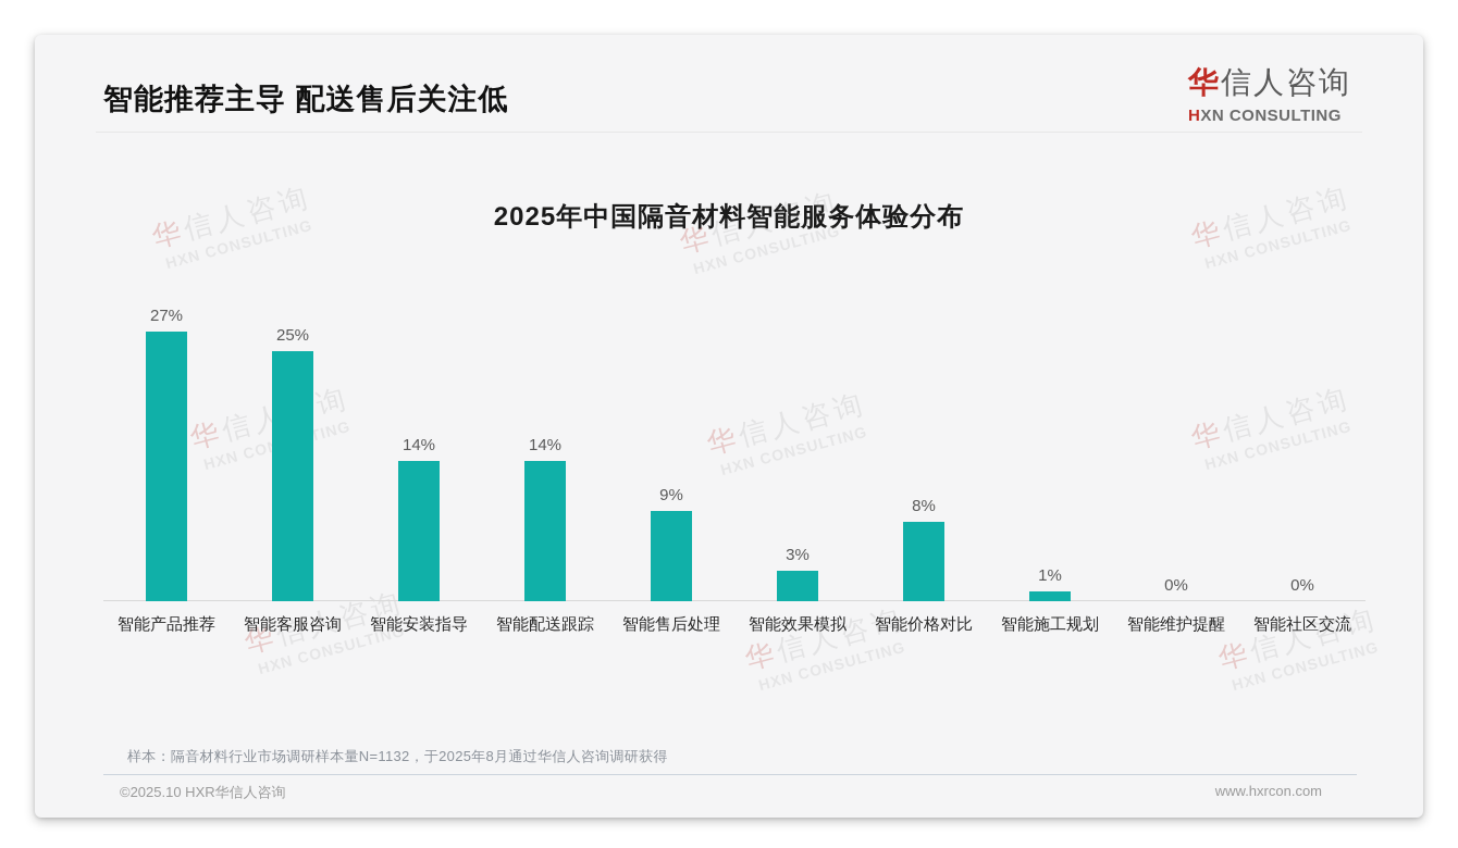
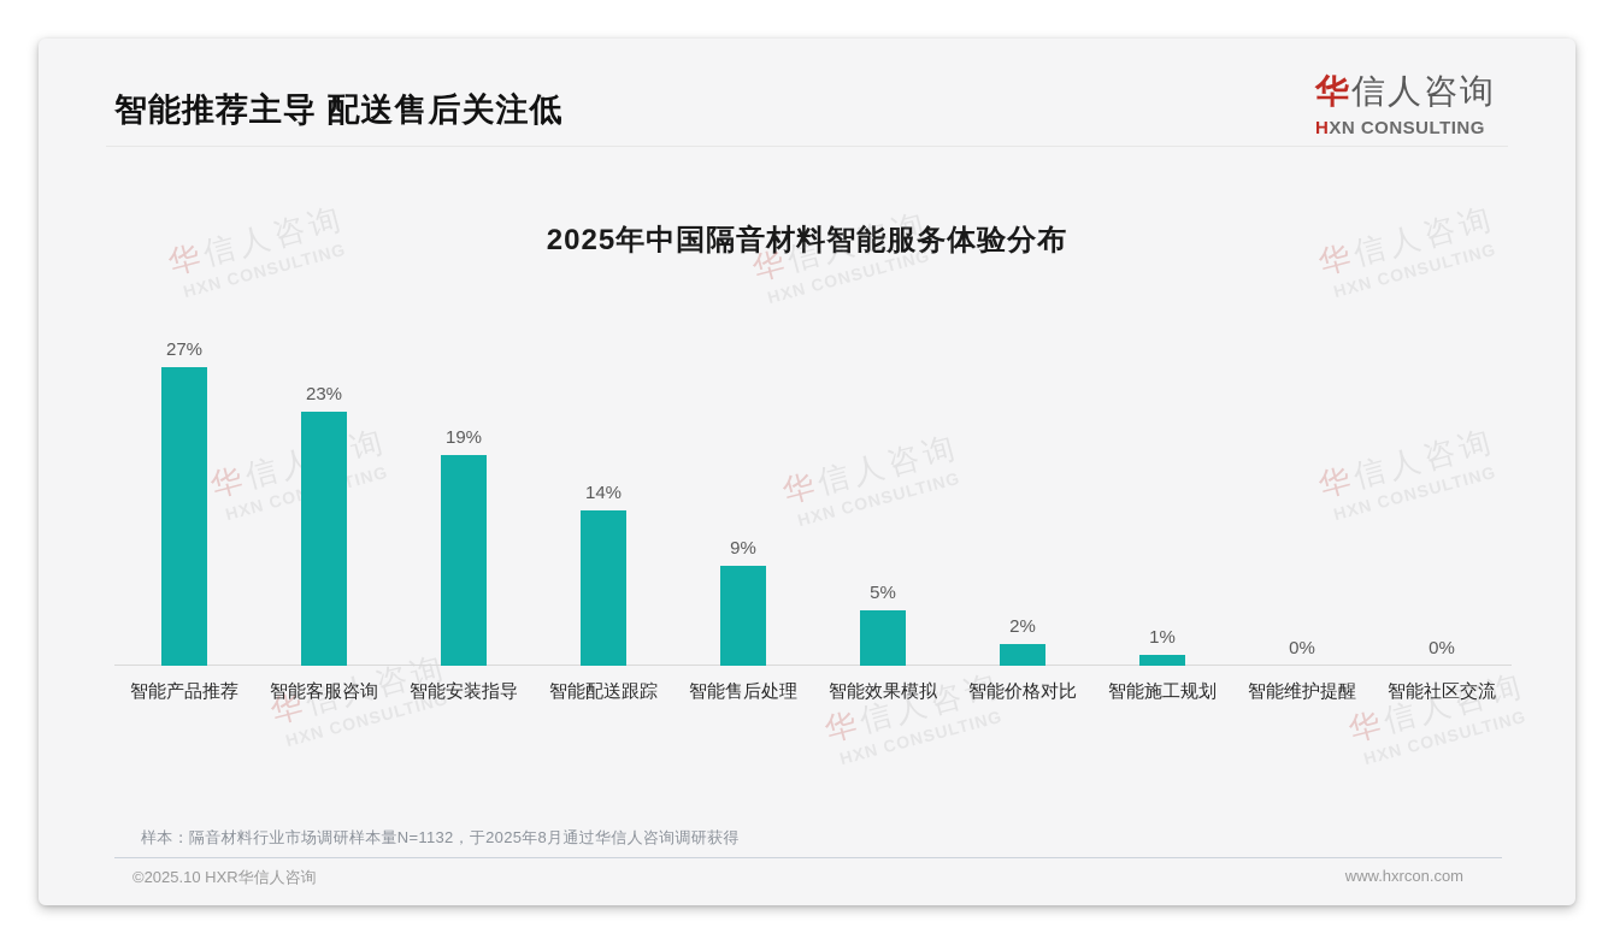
智能客服咨询: 25% -> 23%
智能安装指导: 14% -> 19%
智能效果模拟: 3% -> 5%
智能价格对比: 8% -> 2%
